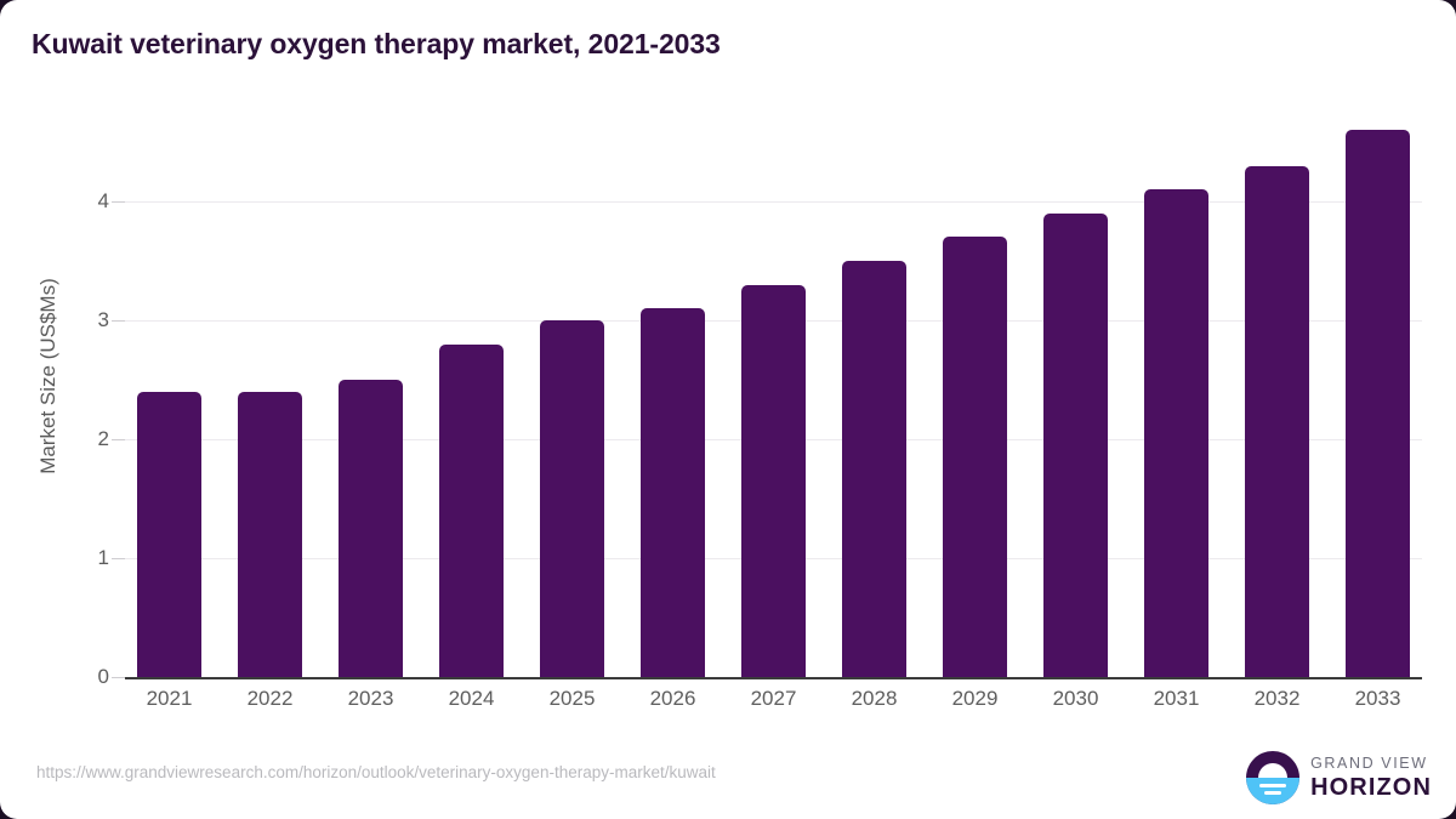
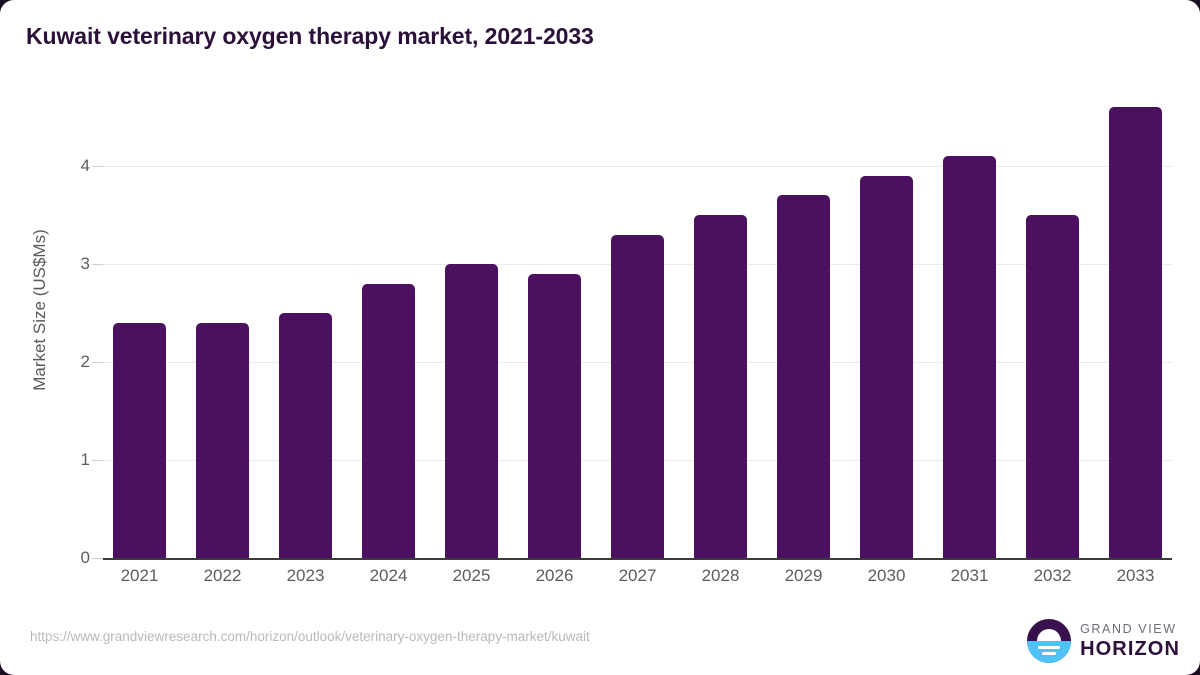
2026: 3.1 -> 2.9
2032: 4.3 -> 3.5
